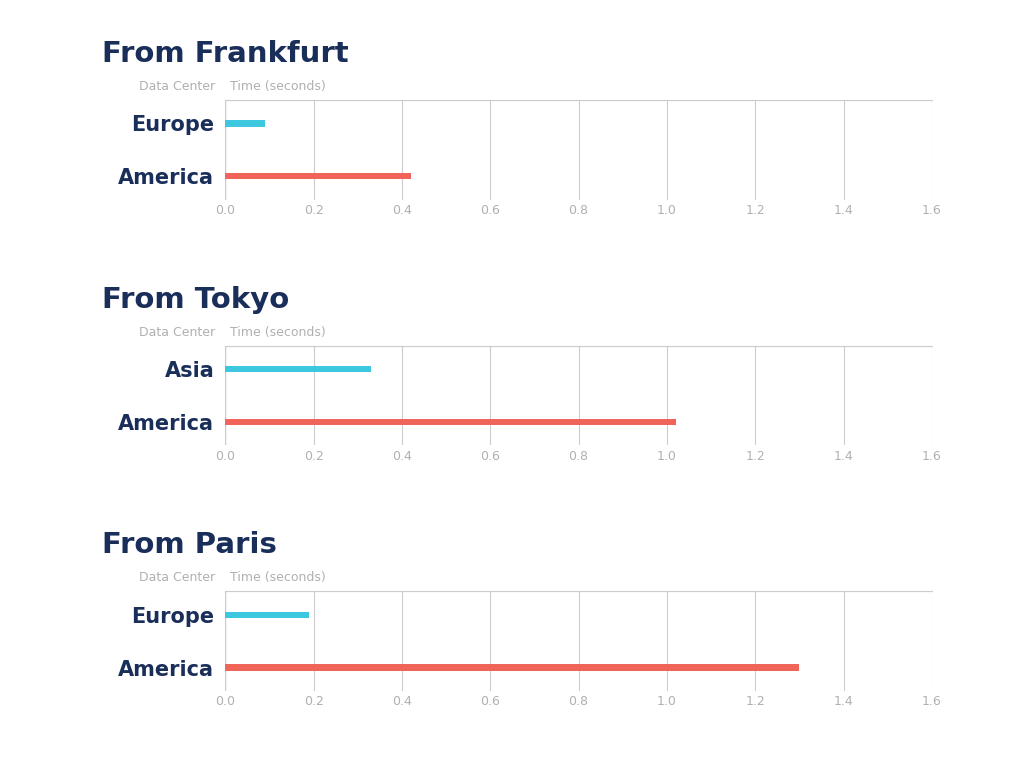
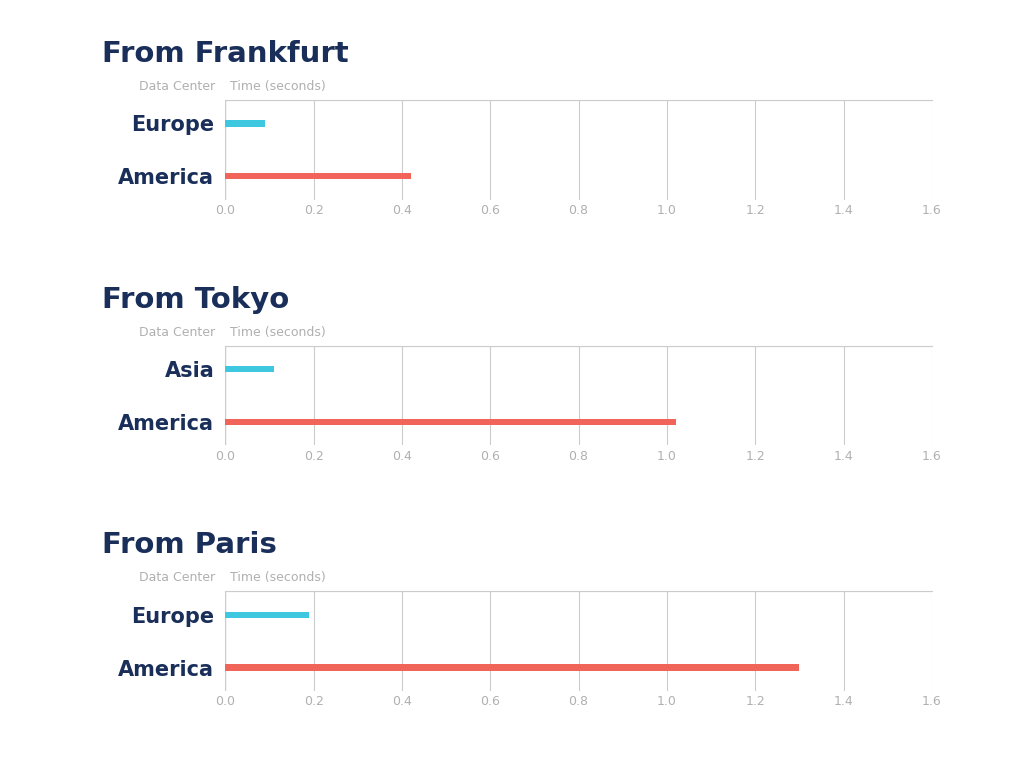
Asia: 0.33 -> 0.11
